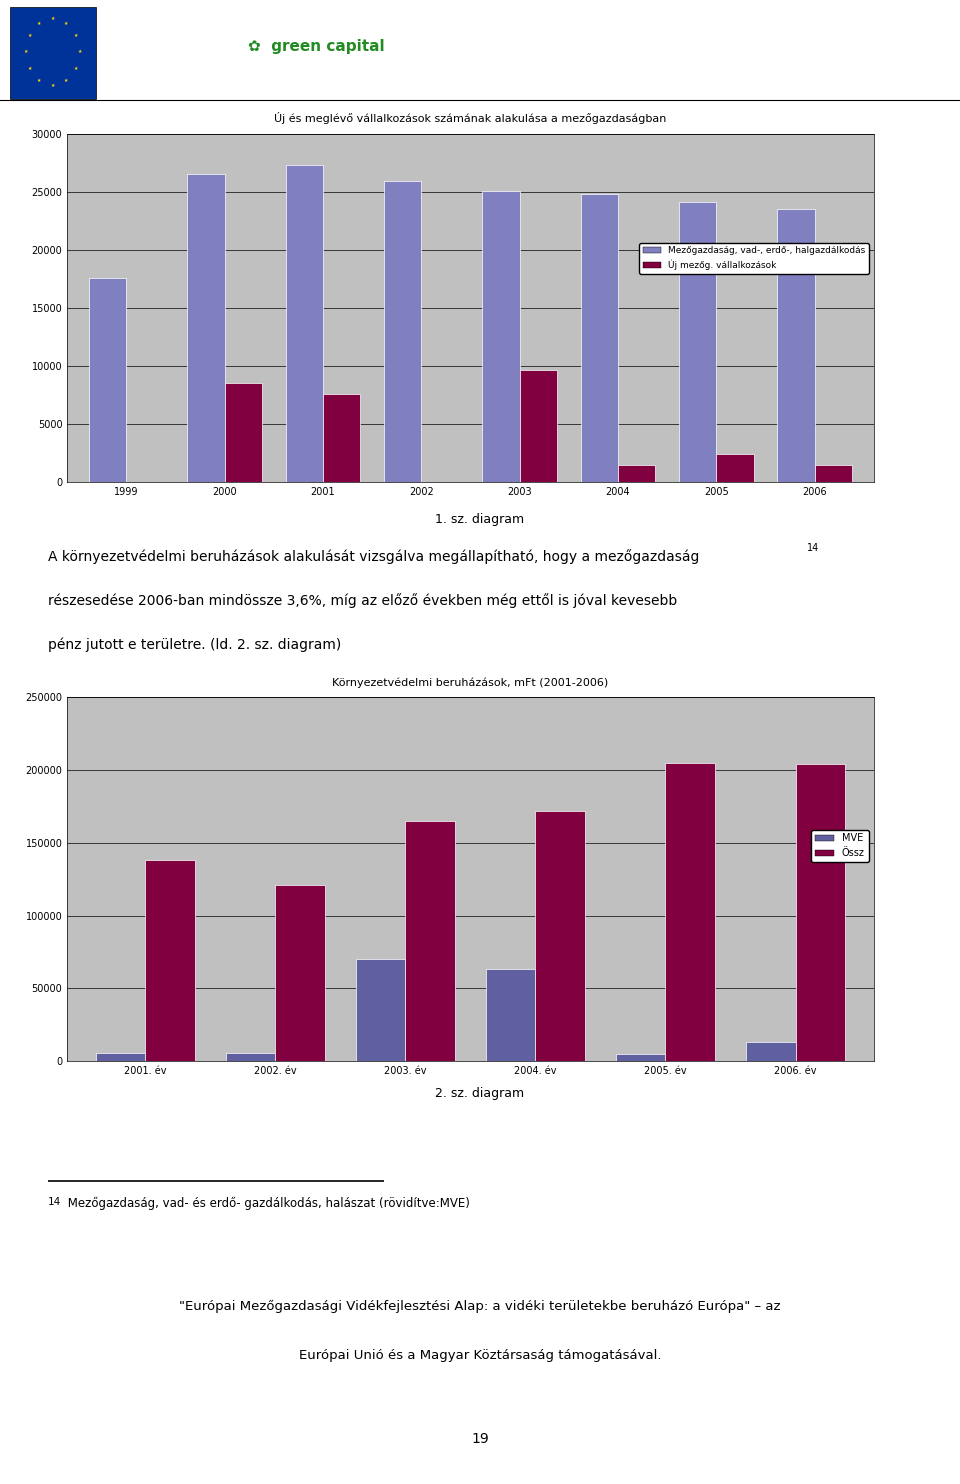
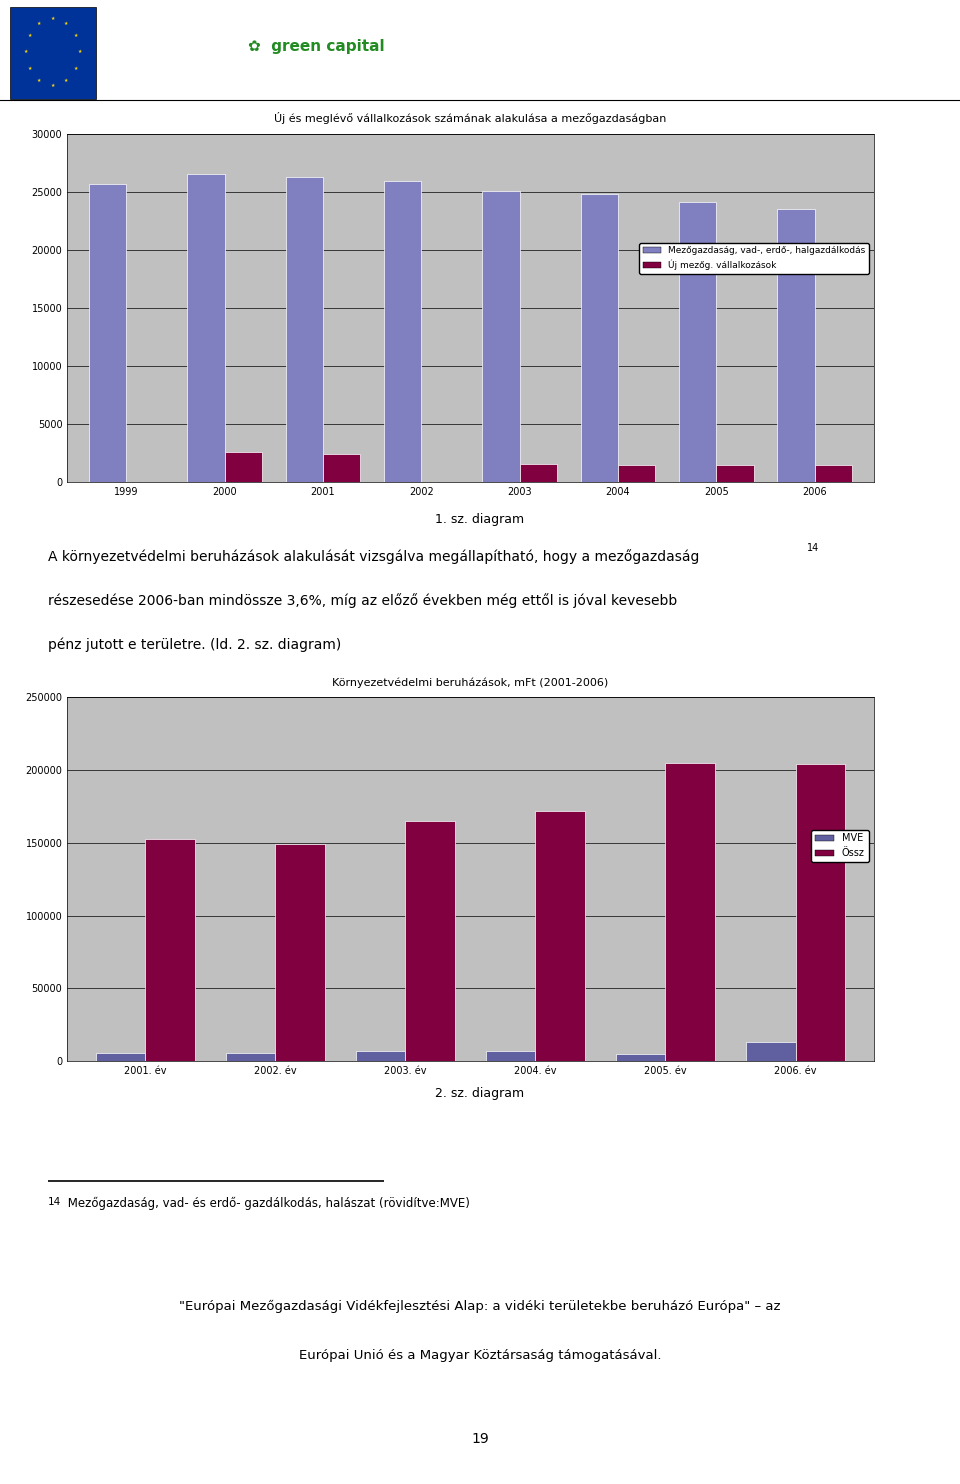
Mezőgazdaság, vad-, erdő-, halgazdálkodás/1999: 17600 -> 25700
Új mezőg. vállalkozások/2000: 8500 -> 2600
Mezőgazdaság, vad-, erdő-, halgazdálkodás/2001: 27300 -> 26300
Új mezőg. vállalkozások/2001: 7600 -> 2400
Új mezőg. vállalkozások/2003: 9700 -> 1600
Új mezőg. vállalkozások/2005: 2400 -> 1500
Környezetvédelmi beruházások, mFt (2001-2006)/Össz/2001. év: 138000 -> 153000
Környezetvédelmi beruházások, mFt (2001-2006)/Össz/2002. év: 121000 -> 149000
Környezetvédelmi beruházások, mFt (2001-2006)/MVE/2003. év: 70000 -> 7000
Környezetvédelmi beruházások, mFt (2001-2006)/MVE/2004. év: 63000 -> 7000
